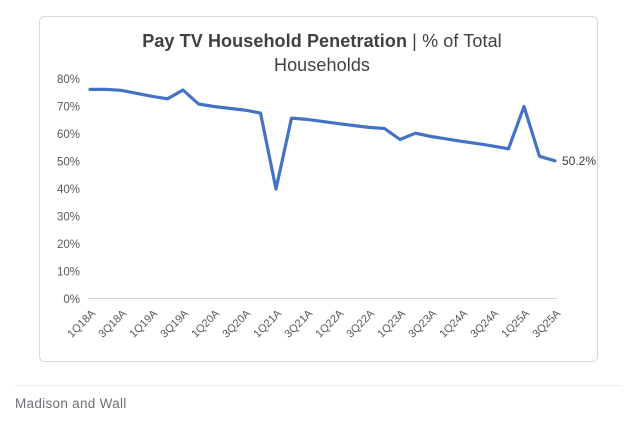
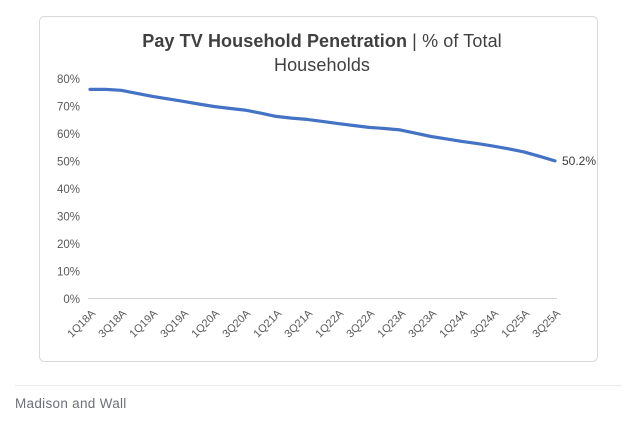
3Q19A: 76% -> 72%
1Q21A: 40% -> 66%
1Q23A: 58% -> 62%
1Q25A: 70% -> 54%
